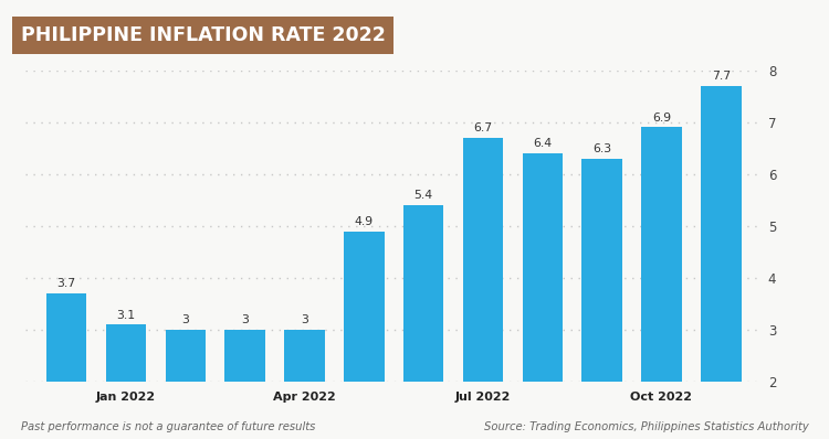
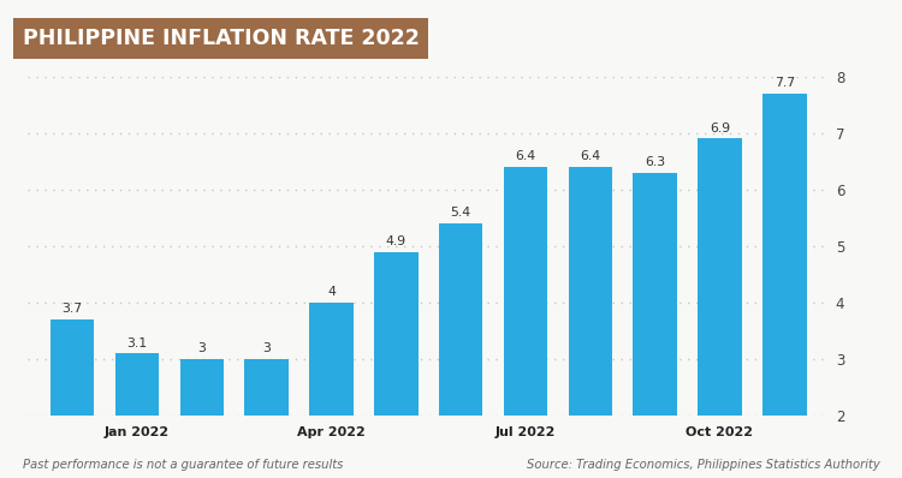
Apr 2022: 3 -> 4
Jul 2022: 6.7 -> 6.4
